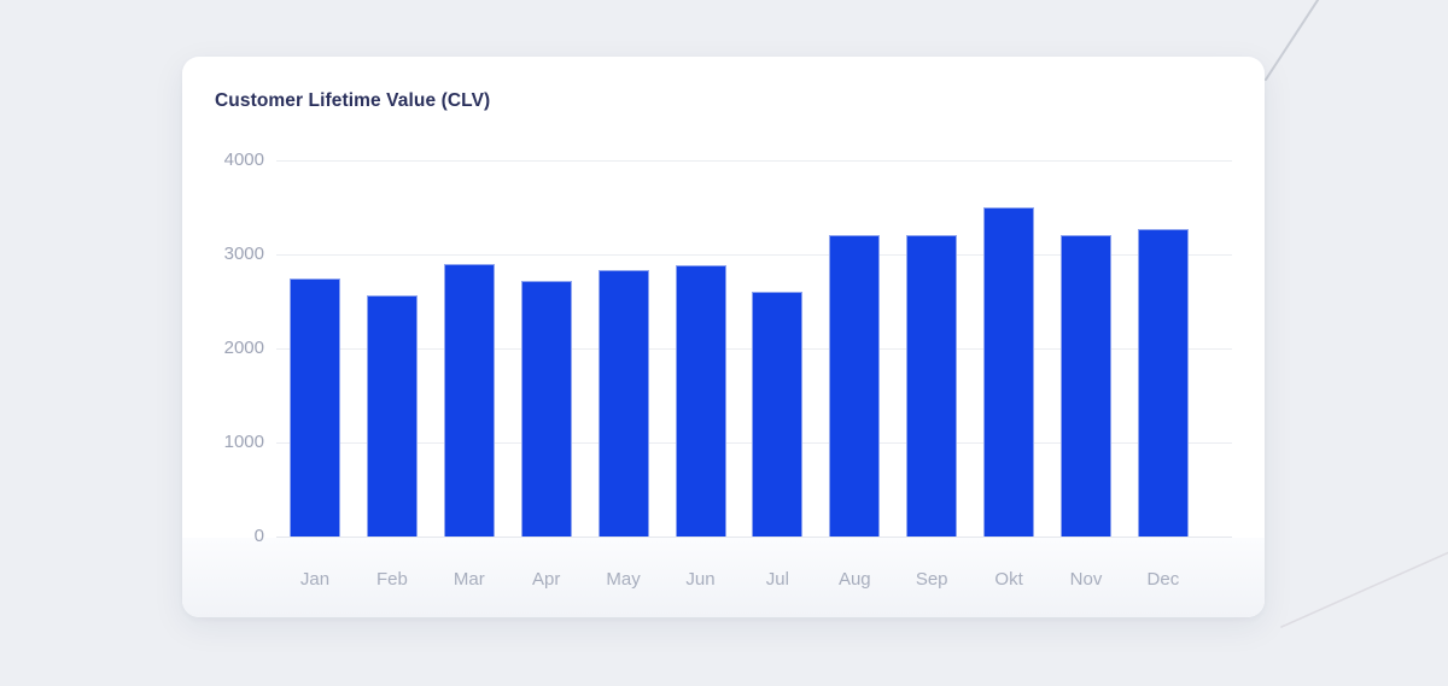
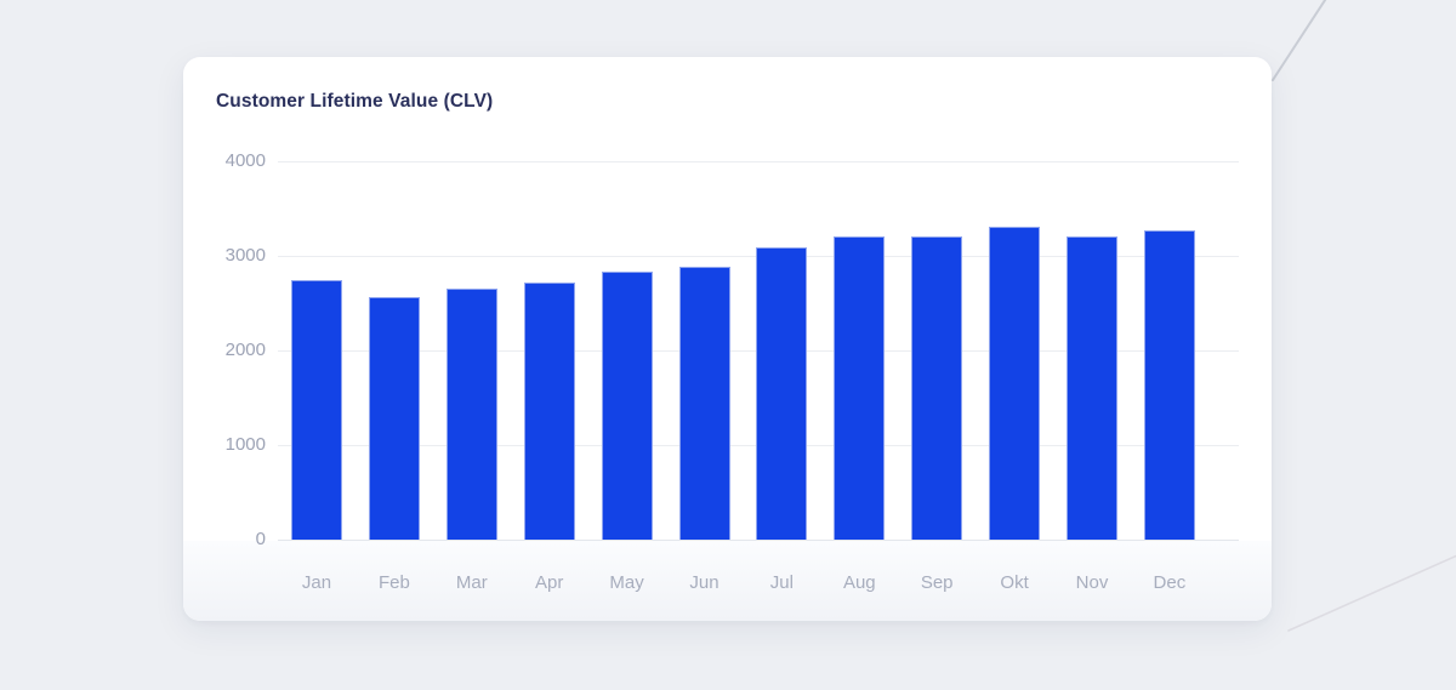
Mar: 2900 -> 2600
Jul: 2600 -> 3100
Okt: 3500 -> 3300
